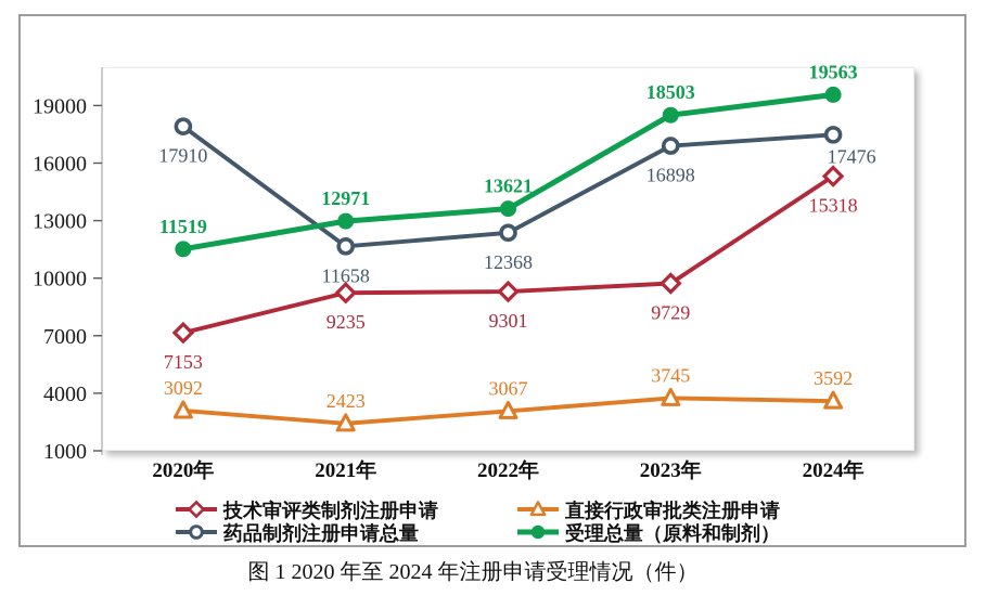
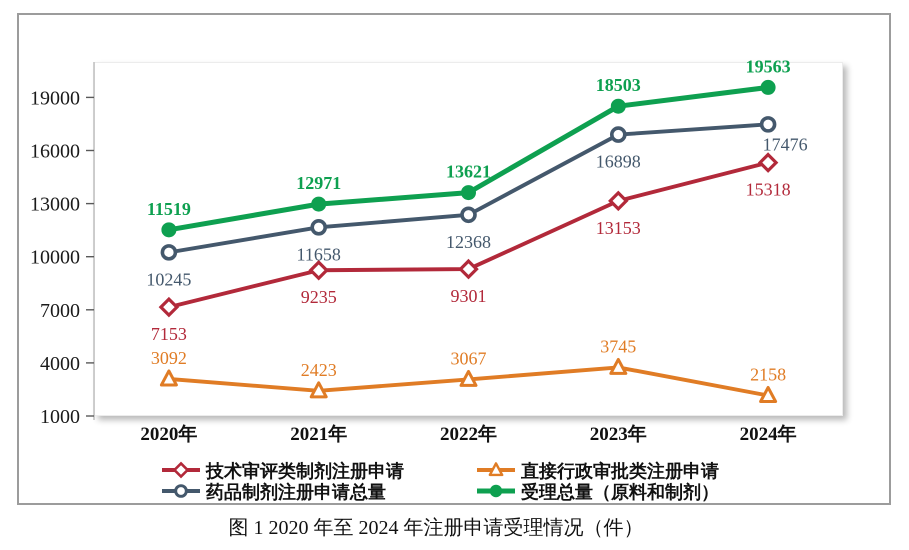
药品制剂注册申请总量/2020年: 17910 -> 10245
技术审评类制剂注册申请/2023年: 9729 -> 13153
直接行政审批类注册申请/2024年: 3592 -> 2158
